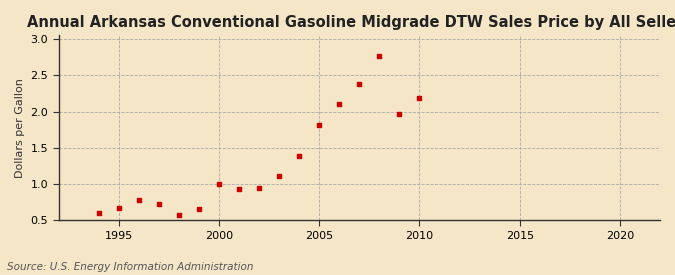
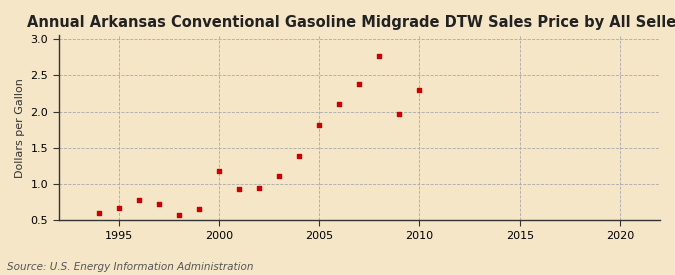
2000: 1.00 -> 1.18
2010: 2.19 -> 2.30
